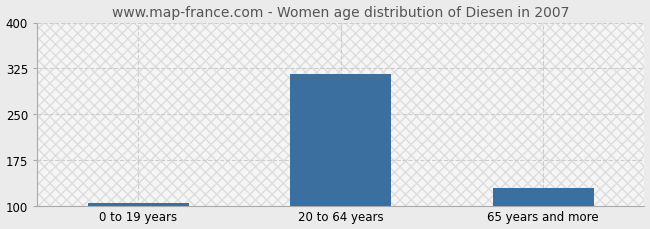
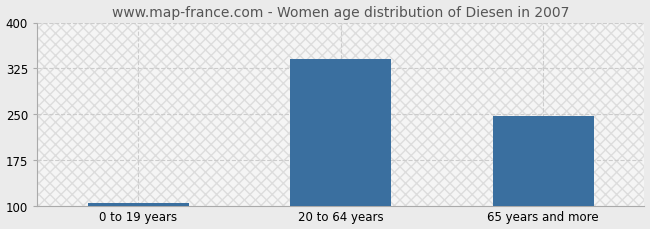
20 to 64 years: 315 -> 340
65 years and more: 128 -> 246
